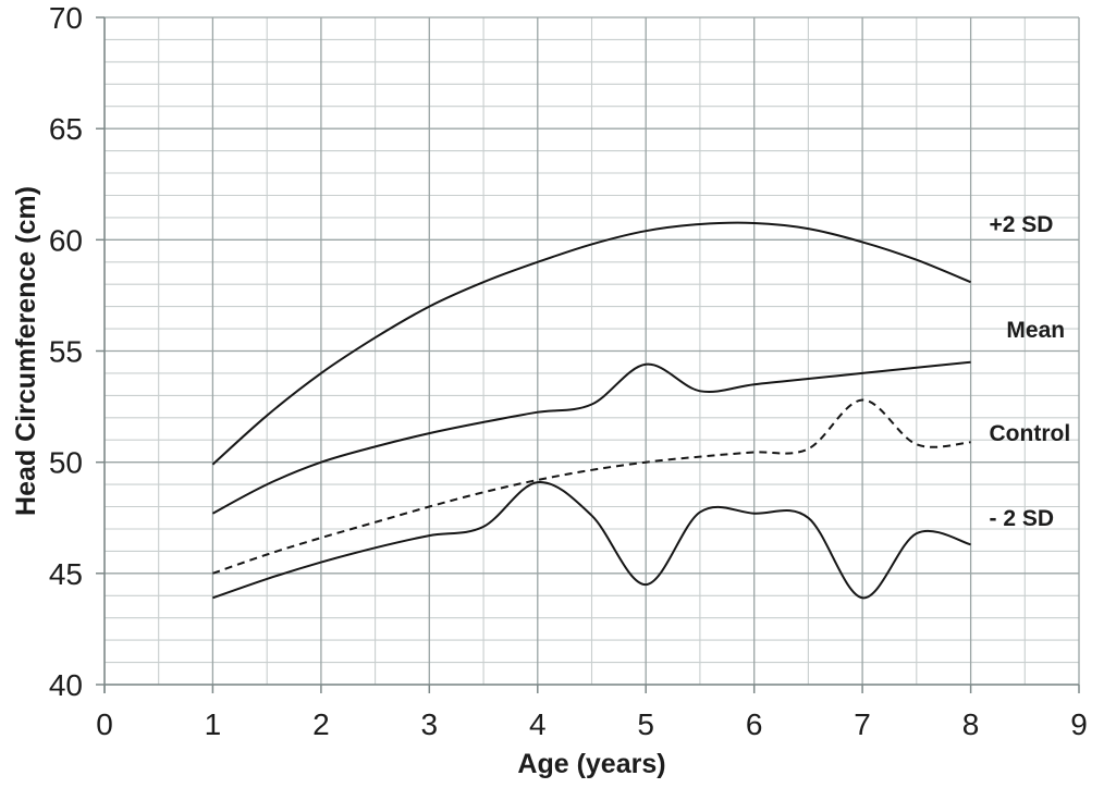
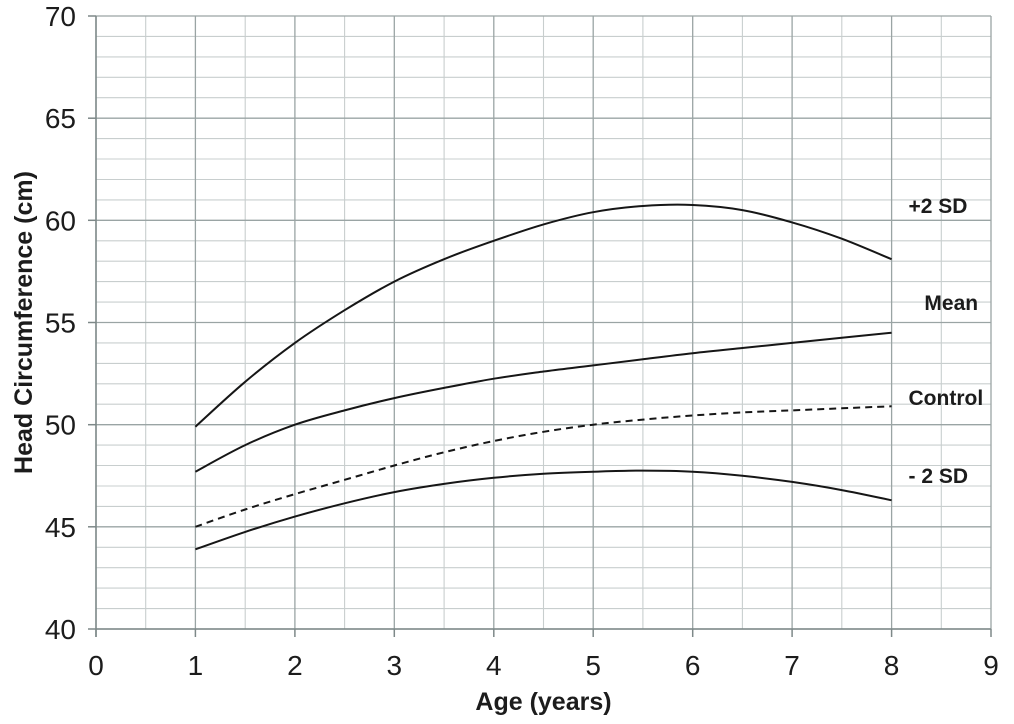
- 2 SD/4: 49.1 -> 47.4
Mean/5: 54.4 -> 52.9
- 2 SD/5: 44.5 -> 47.7
Control/7: 52.8 -> 50.7
- 2 SD/7: 43.9 -> 47.2
